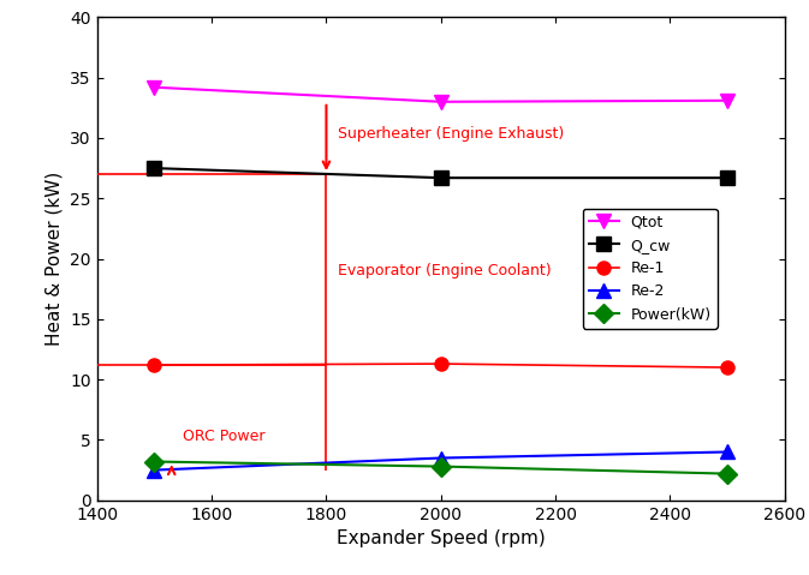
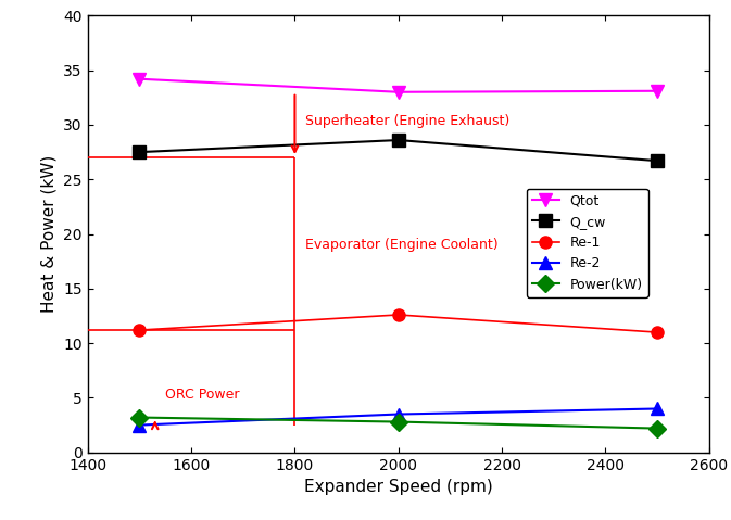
Q_cw/2000: 26.7 -> 28.6
Re-1/2000: 11.3 -> 12.6
